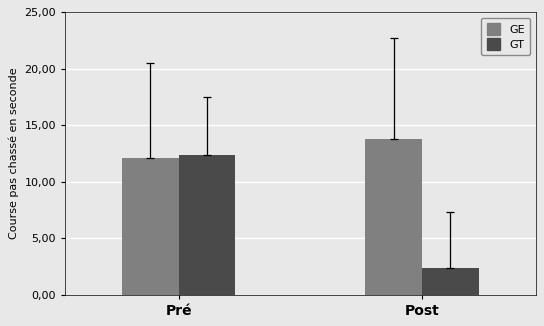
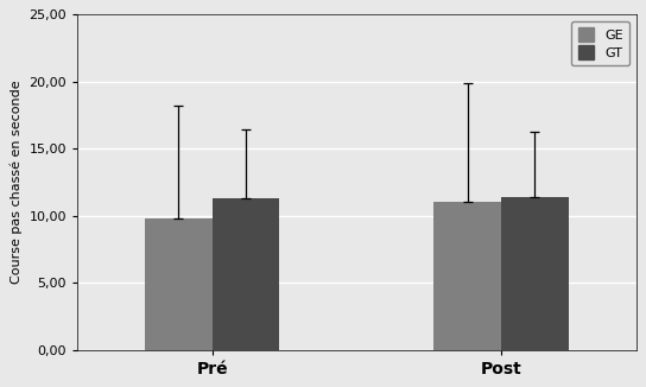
GE/Pré: 12,1 -> 9,8
GT/Pré: 12,4 -> 11,3
GE/Post: 13,8 -> 11,0
GT/Post: 2,4 -> 11,4
